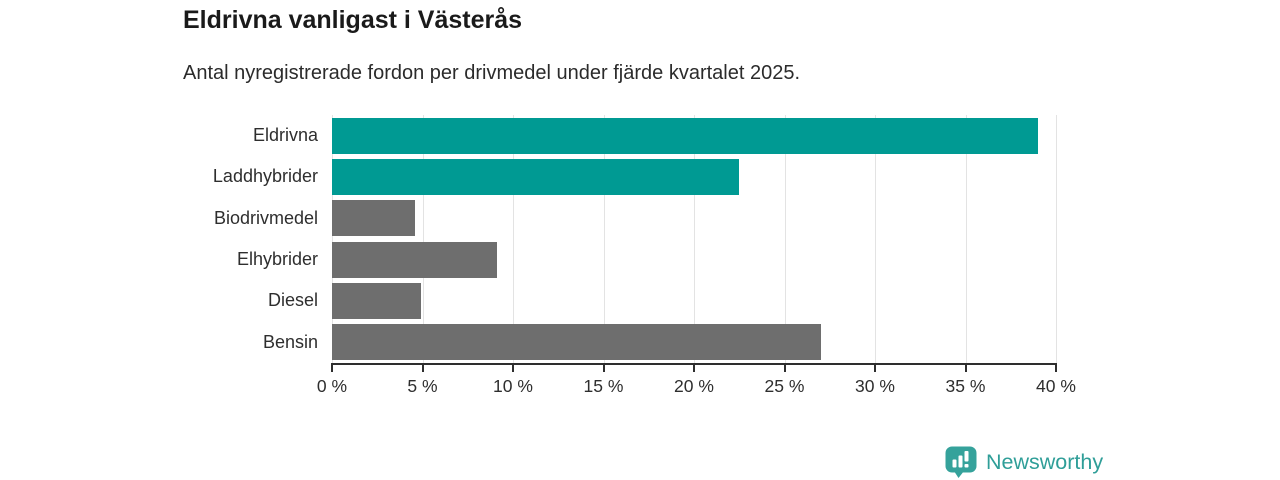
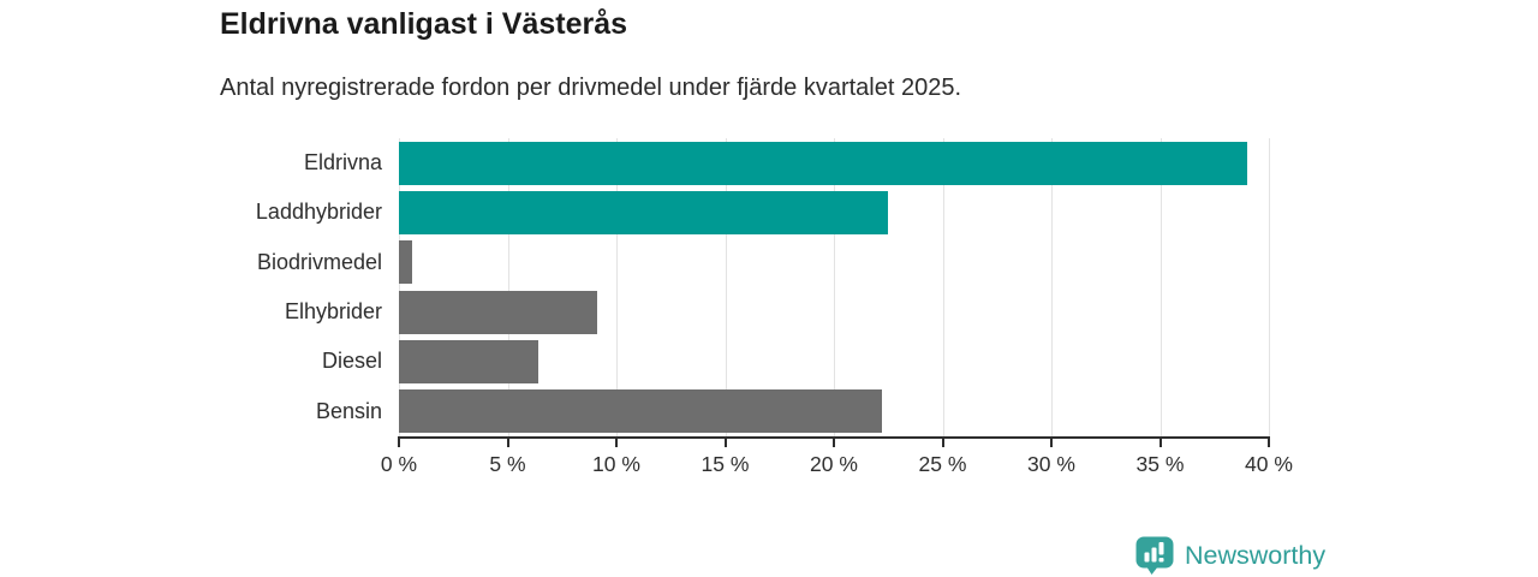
Biodrivmedel: 4.6% -> 0.6%
Diesel: 4.9% -> 6.4%
Bensin: 27.0% -> 22.2%
